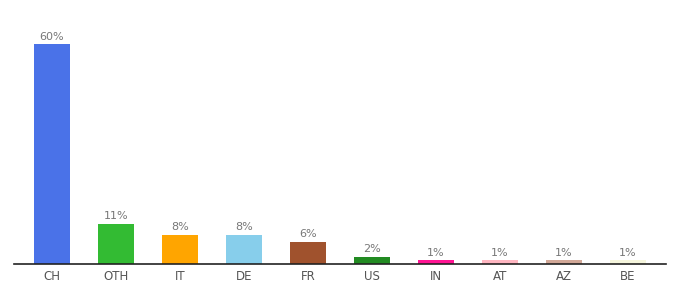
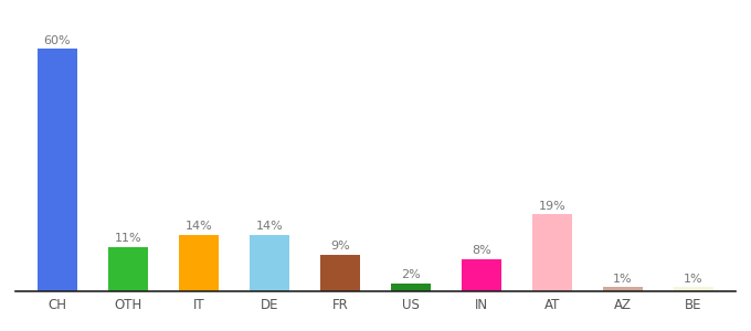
IT: 8% -> 14%
DE: 8% -> 14%
FR: 6% -> 9%
IN: 1% -> 8%
AT: 1% -> 19%
